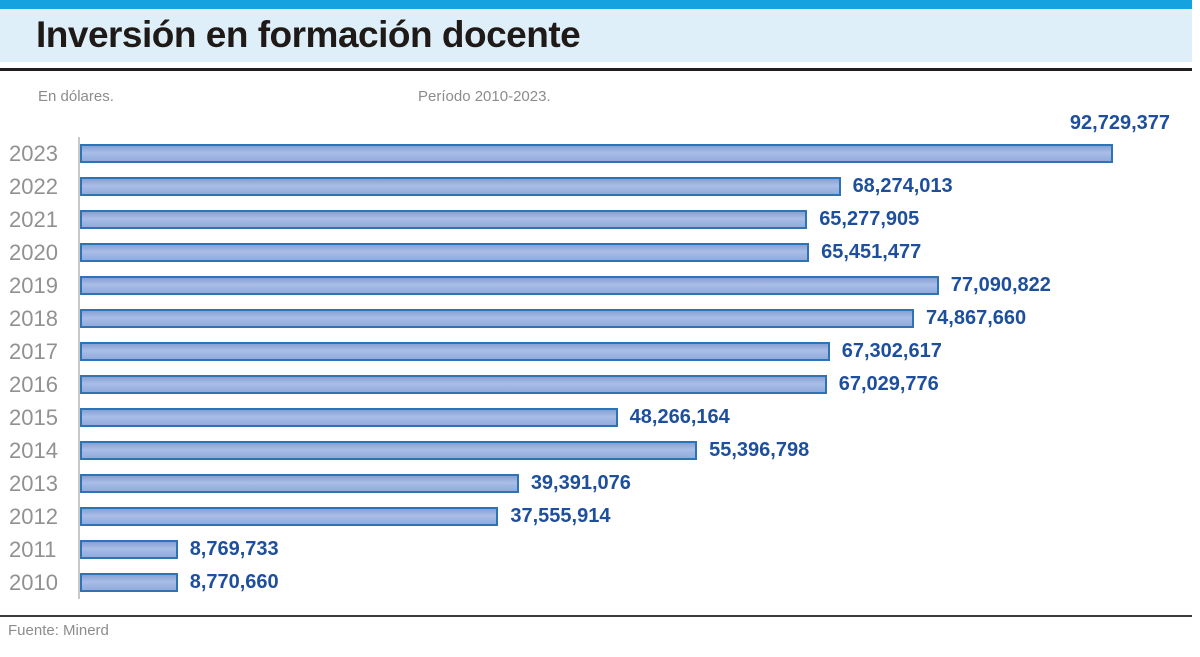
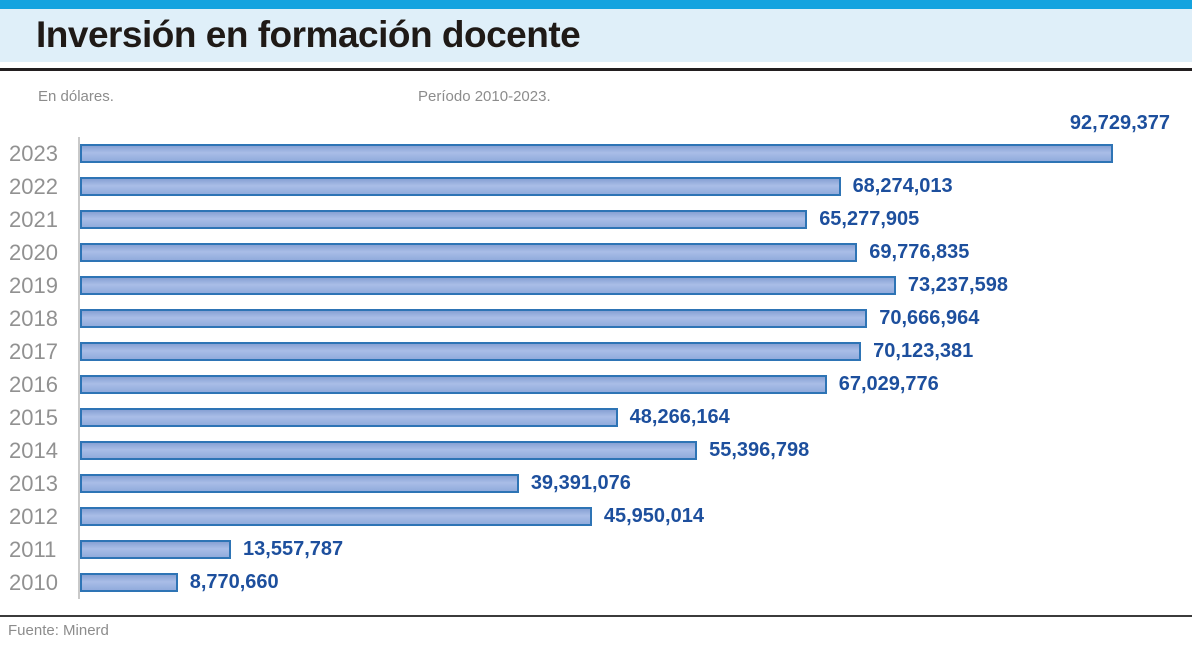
2020: 65,451,477 -> 69,776,835
2019: 77,090,822 -> 73,237,598
2018: 74,867,660 -> 70,666,964
2017: 67,302,617 -> 70,123,381
2012: 37,555,914 -> 45,950,014
2011: 8,769,733 -> 13,557,787
